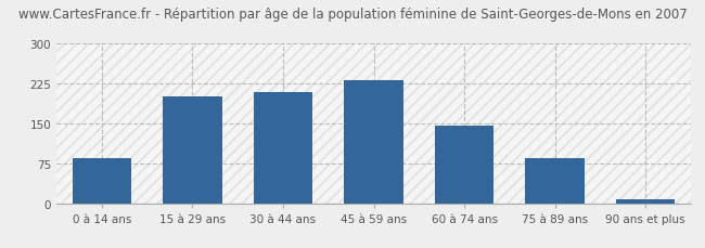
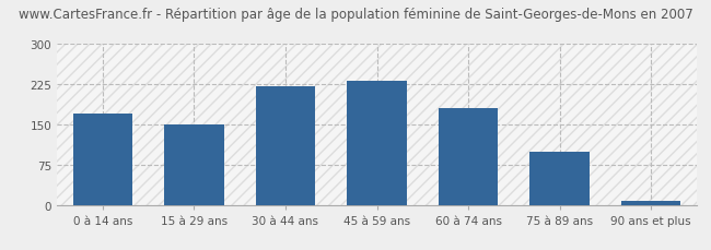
0 à 14 ans: 85 -> 170
15 à 29 ans: 200 -> 150
30 à 44 ans: 210 -> 222
60 à 74 ans: 145 -> 180
75 à 89 ans: 85 -> 100
